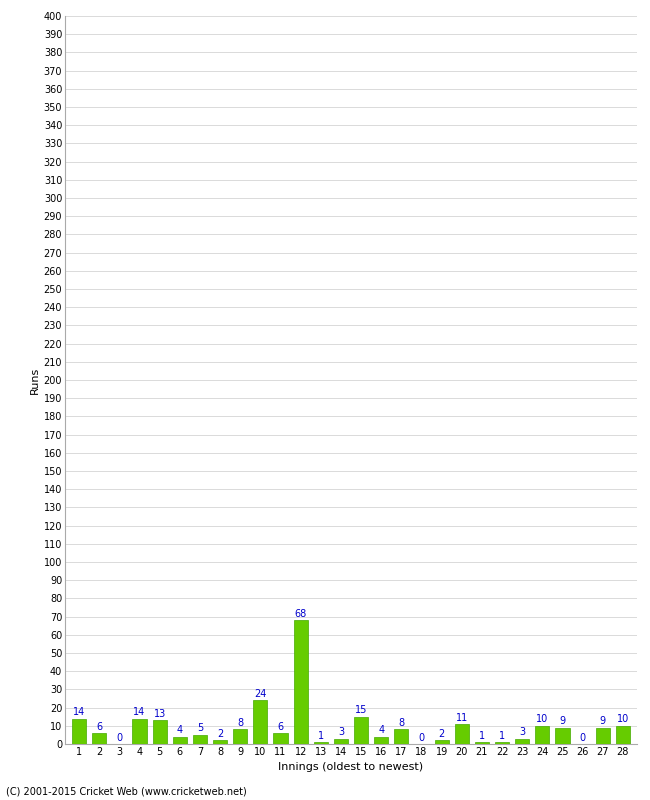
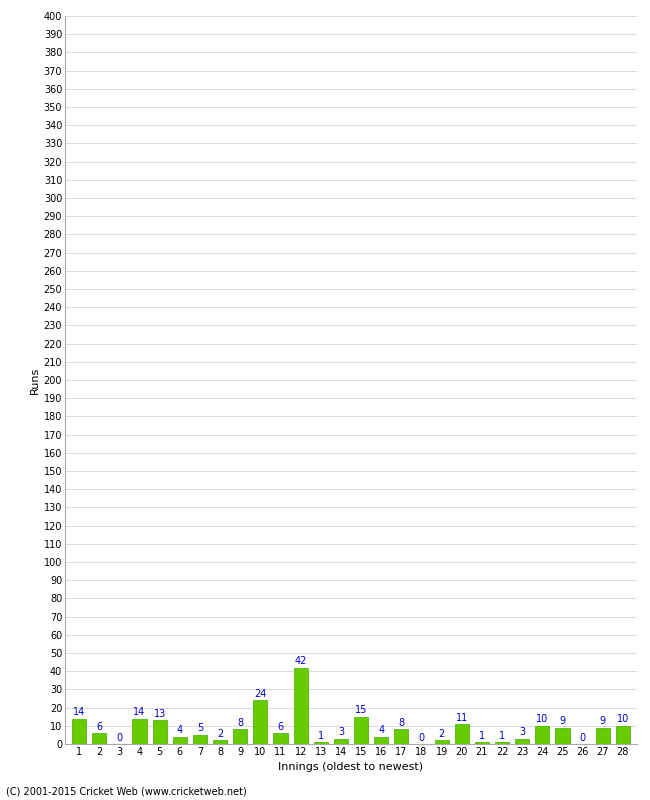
12: 68 -> 42
